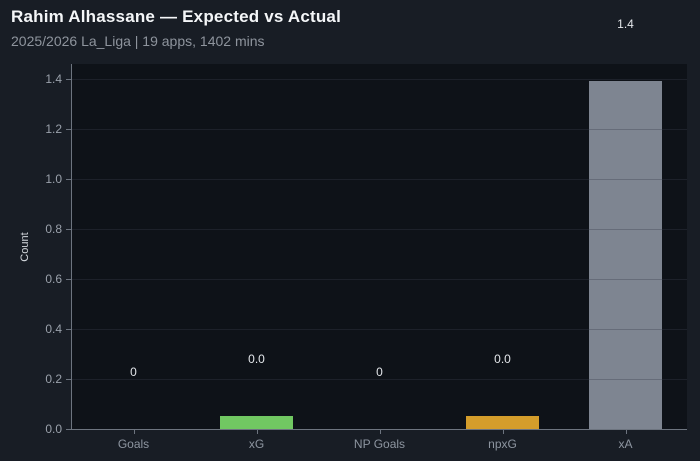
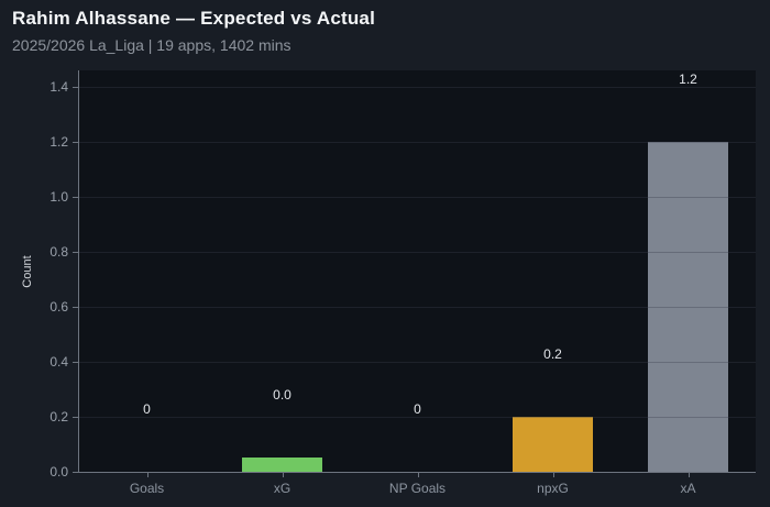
npxG: 0.0 -> 0.2
xA: 1.4 -> 1.2
